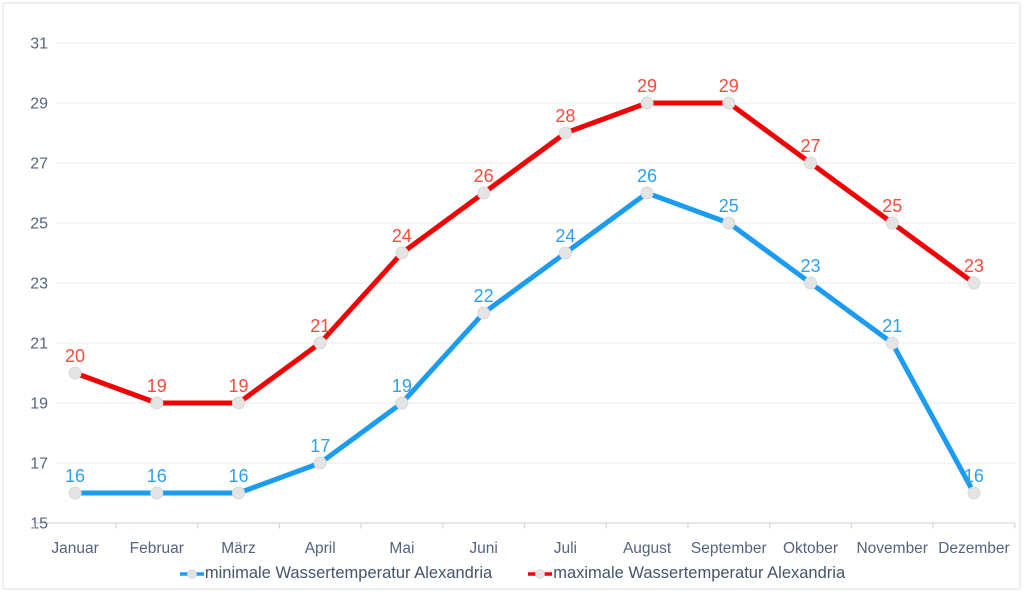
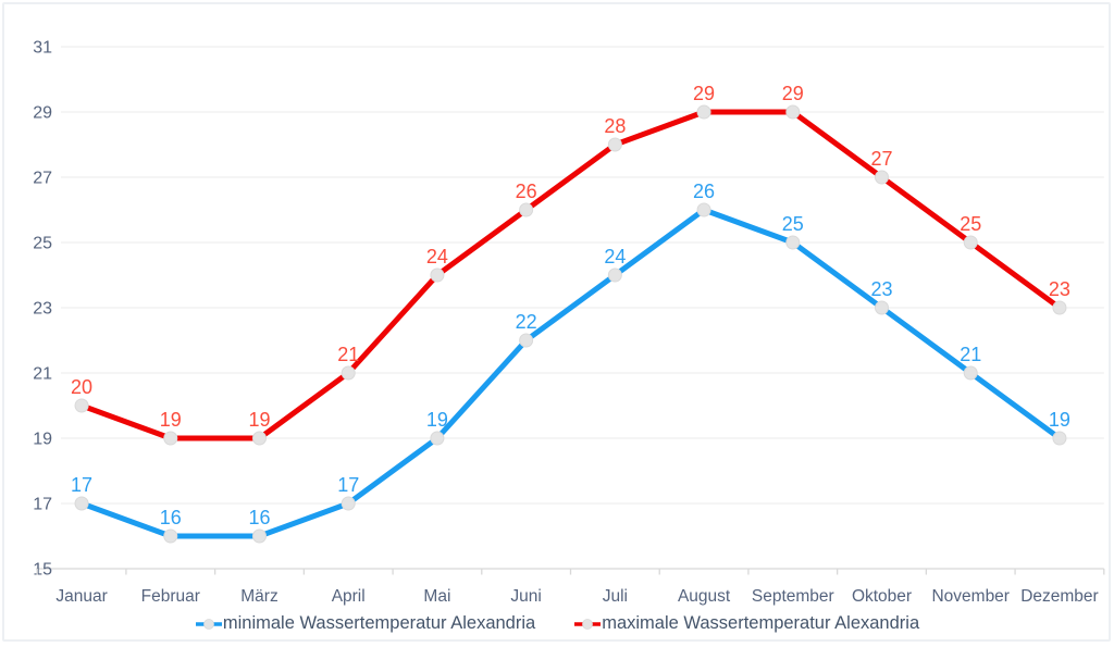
minimale Wassertemperatur Alexandria/Januar: 16 -> 17
minimale Wassertemperatur Alexandria/Dezember: 16 -> 19
